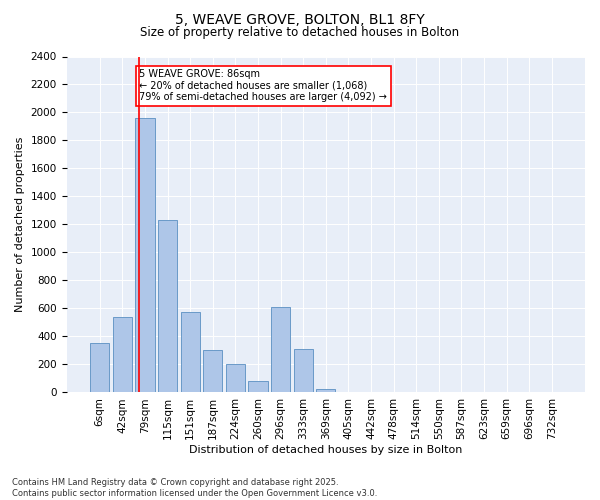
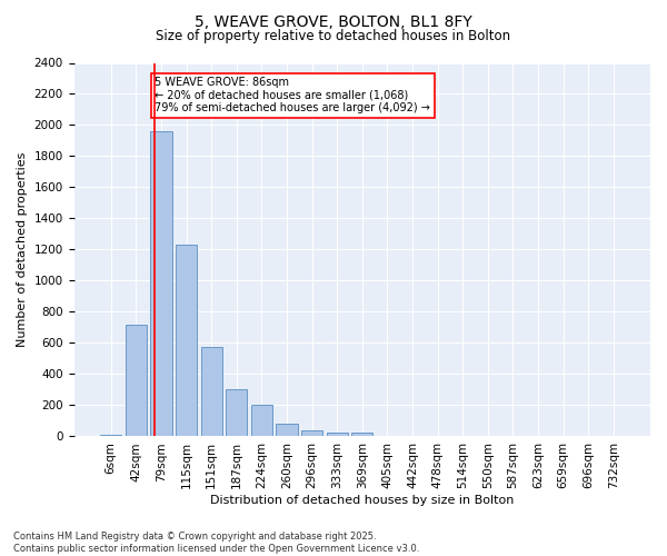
6sqm: 350 -> 10
42sqm: 540 -> 720
296sqm: 610 -> 40
333sqm: 310 -> 30
